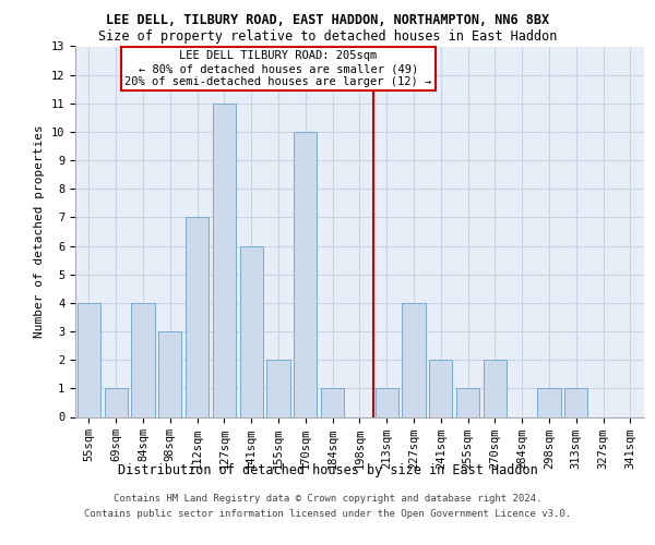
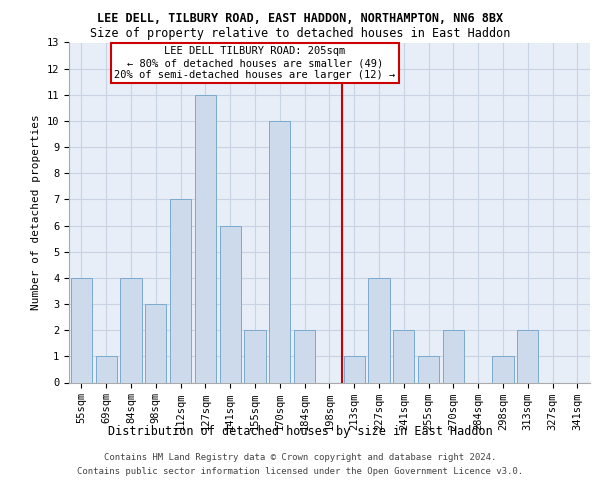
184sqm: 1 -> 2
313sqm: 1 -> 2
